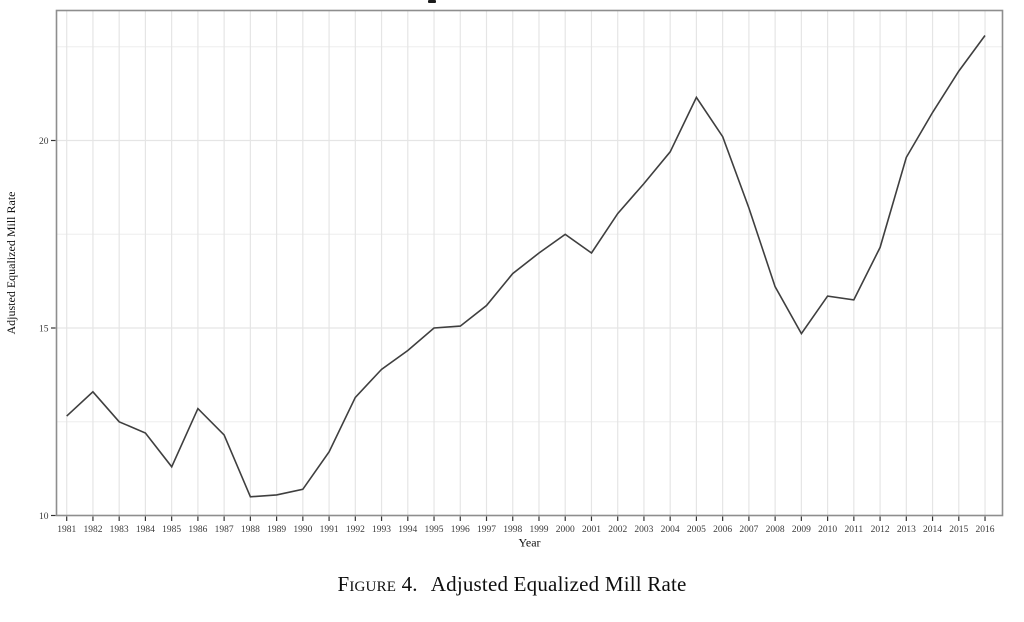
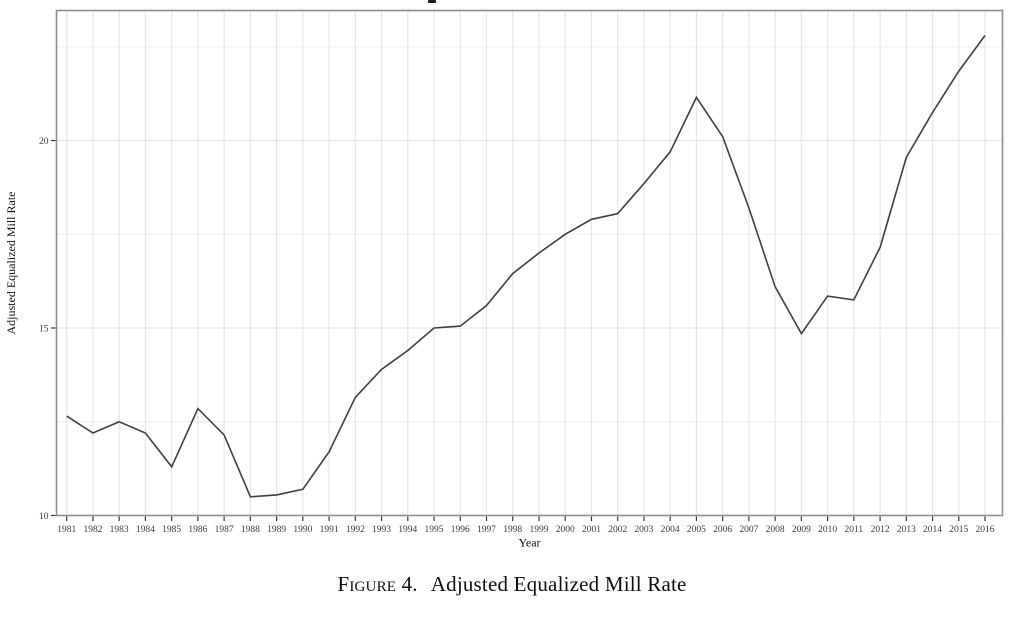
1982: 13.3 -> 12.2
2001: 17.0 -> 17.9
